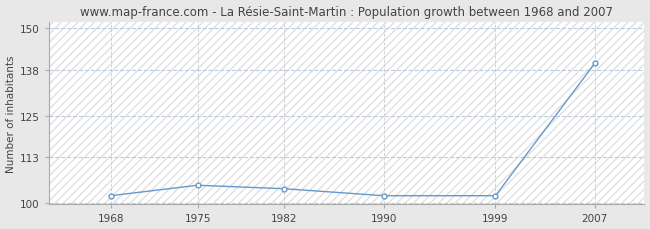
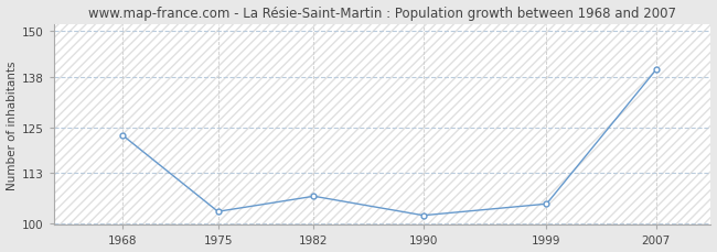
1968: 102 -> 123
1975: 105 -> 103
1982: 104 -> 107
1999: 102 -> 105
